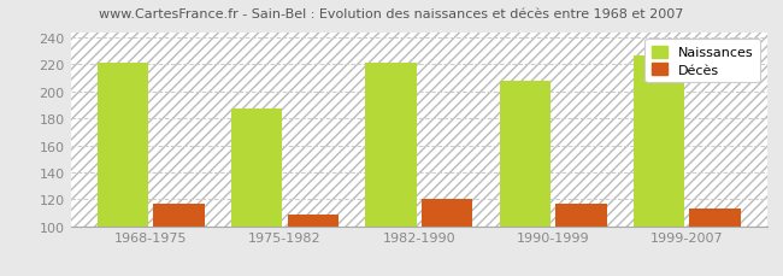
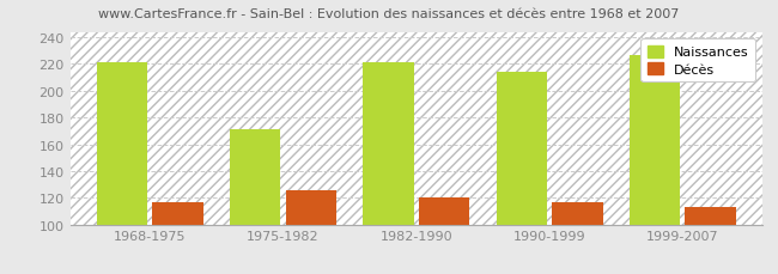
Naissances/1975-1982: 187 -> 171
Décès/1975-1982: 109 -> 126
Naissances/1990-1999: 208 -> 214
